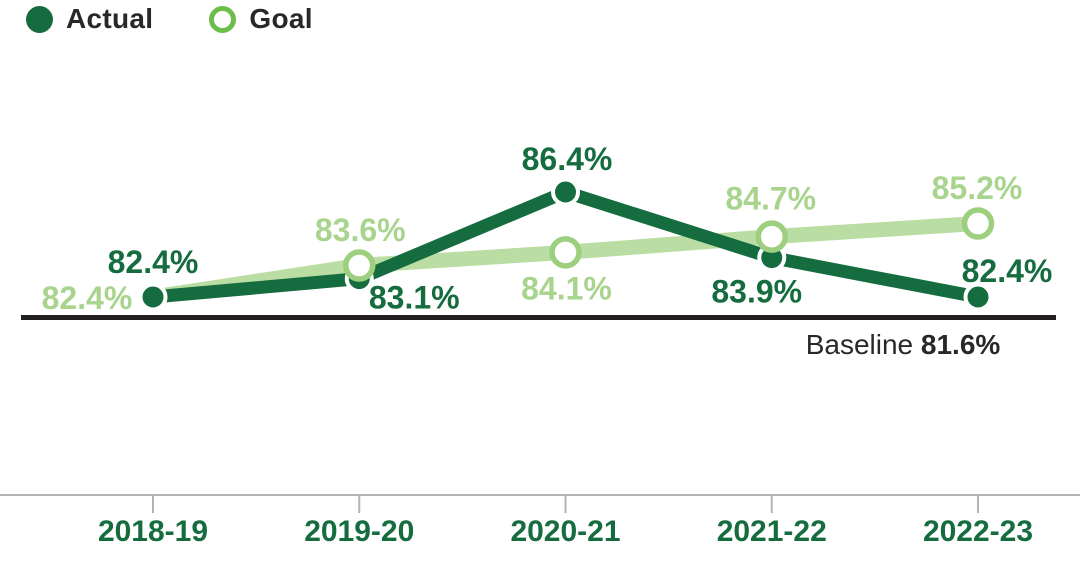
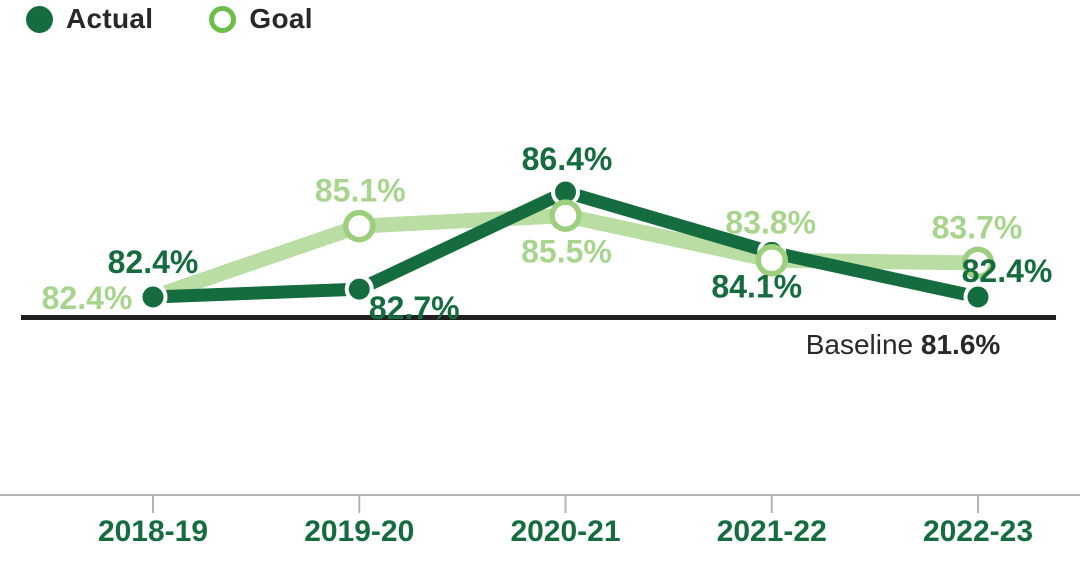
Actual/2019-20: 83.1% -> 82.7%
Goal/2019-20: 83.6% -> 85.1%
Goal/2020-21: 84.1% -> 85.5%
Actual/2021-22: 83.9% -> 84.1%
Goal/2021-22: 84.7% -> 83.8%
Goal/2022-23: 85.2% -> 83.7%
